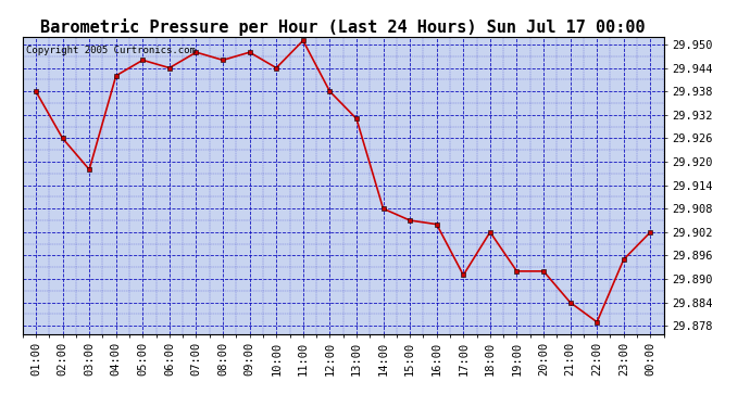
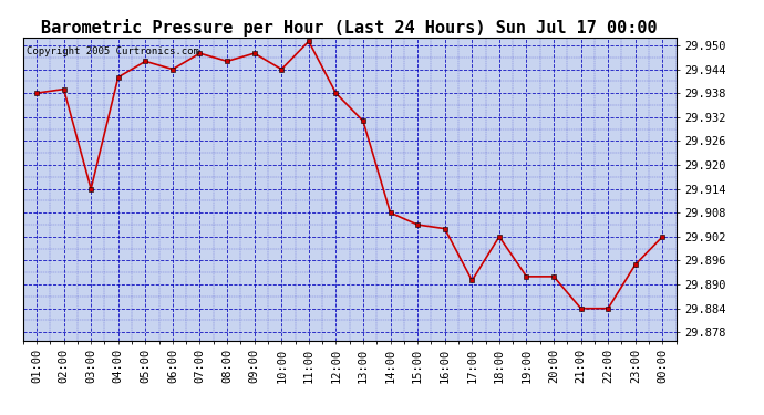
02:00: 29.926 -> 29.939
03:00: 29.918 -> 29.914
22:00: 29.879 -> 29.884
